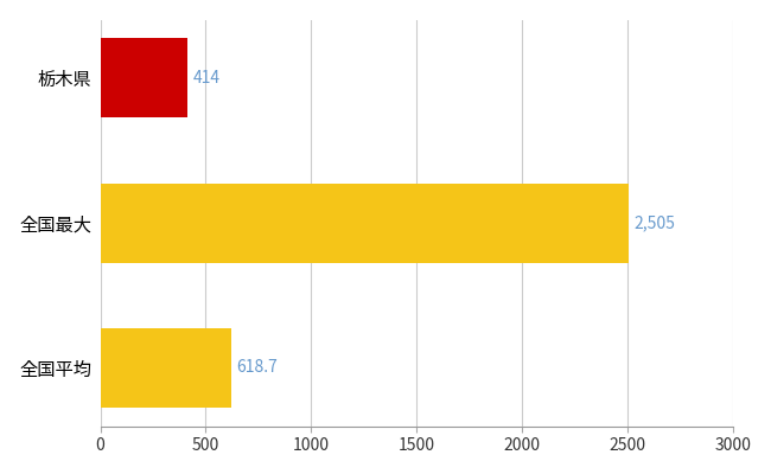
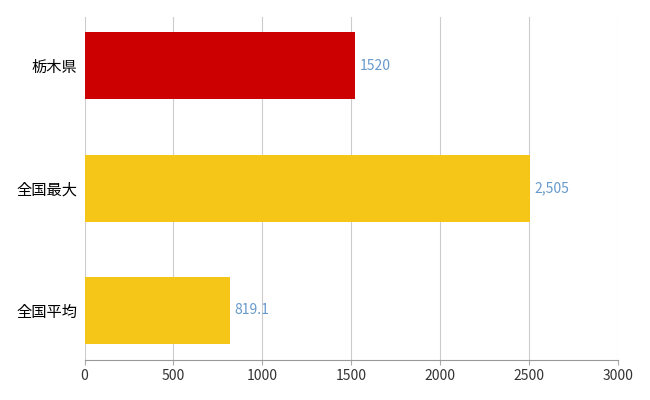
栃木県: 414 -> 1520
全国平均: 618.7 -> 819.1
